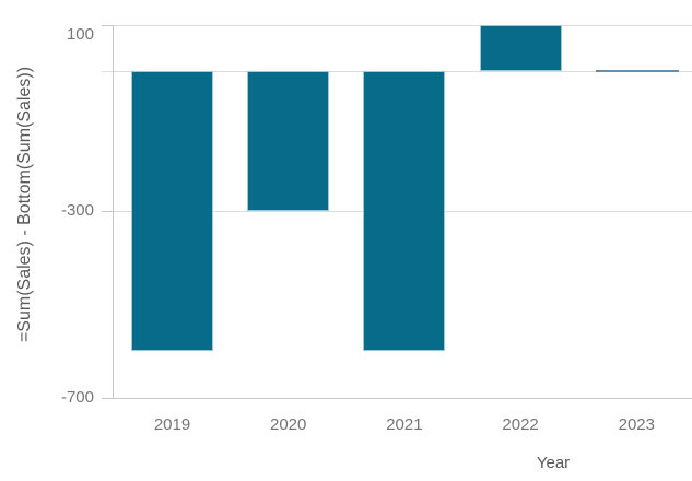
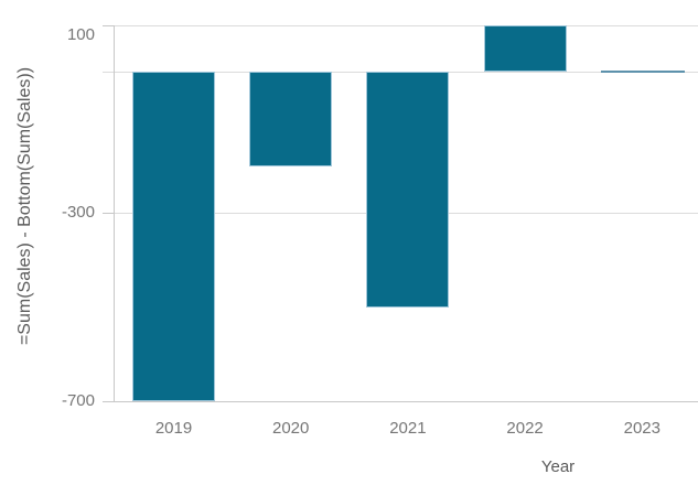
2019: -600 -> -700
2020: -300 -> -200
2021: -600 -> -500
